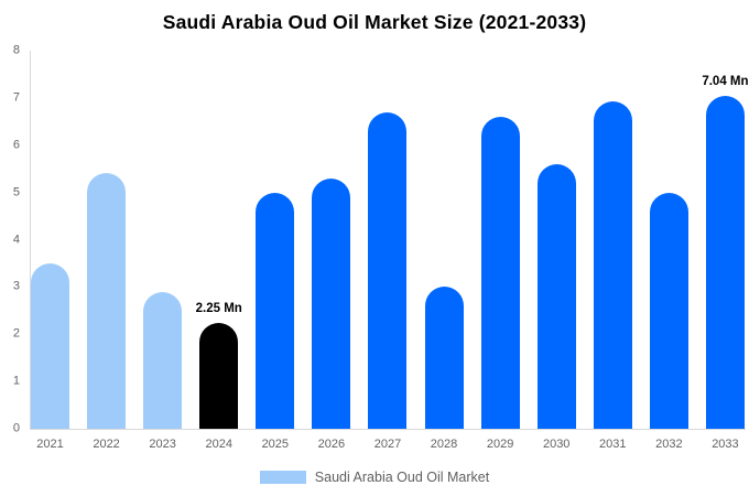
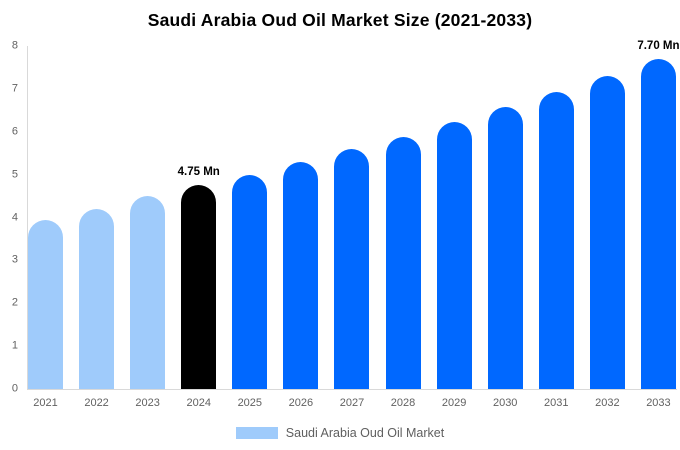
2021: 3.5 -> 4.0
2022: 5.4 -> 4.2
2023: 2.9 -> 4.5
2024: 2.25 -> 4.75
2027: 6.7 -> 5.6
2028: 3.0 -> 5.9
2029: 6.6 -> 6.2
2030: 5.6 -> 6.6
2032: 5.0 -> 7.3
2033: 7.04 -> 7.70
